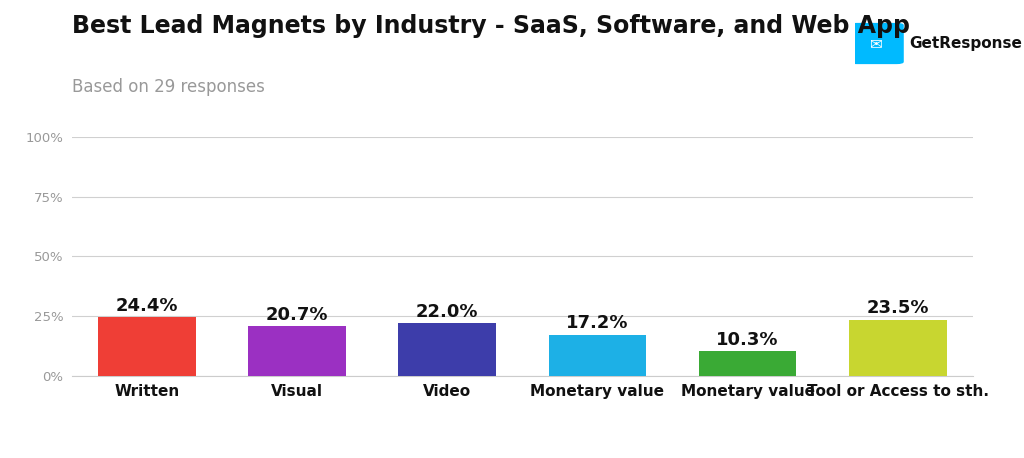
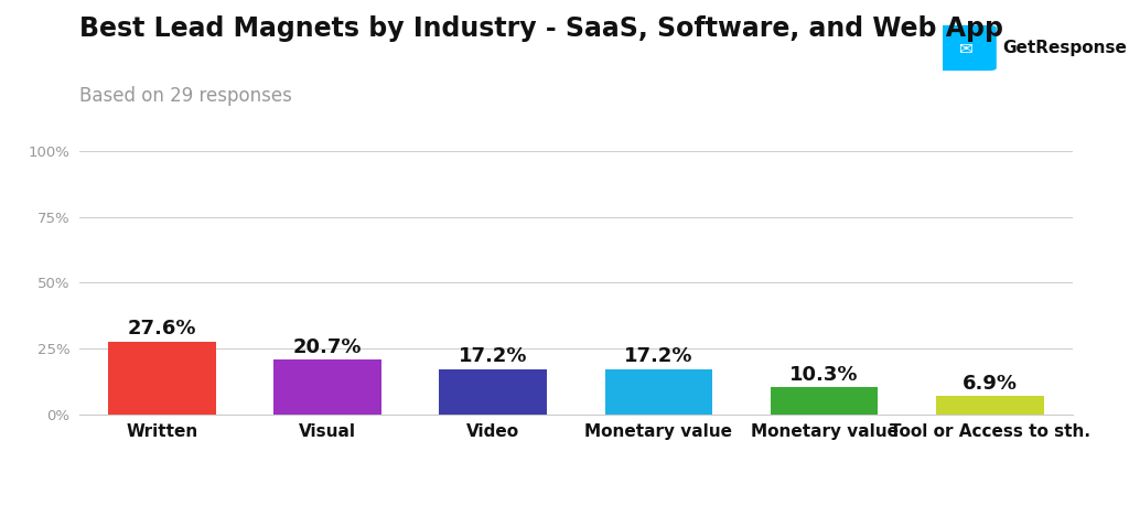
Written: 24.4% -> 27.6%
Video: 22.0% -> 17.2%
Tool or Access to sth.: 23.5% -> 6.9%
